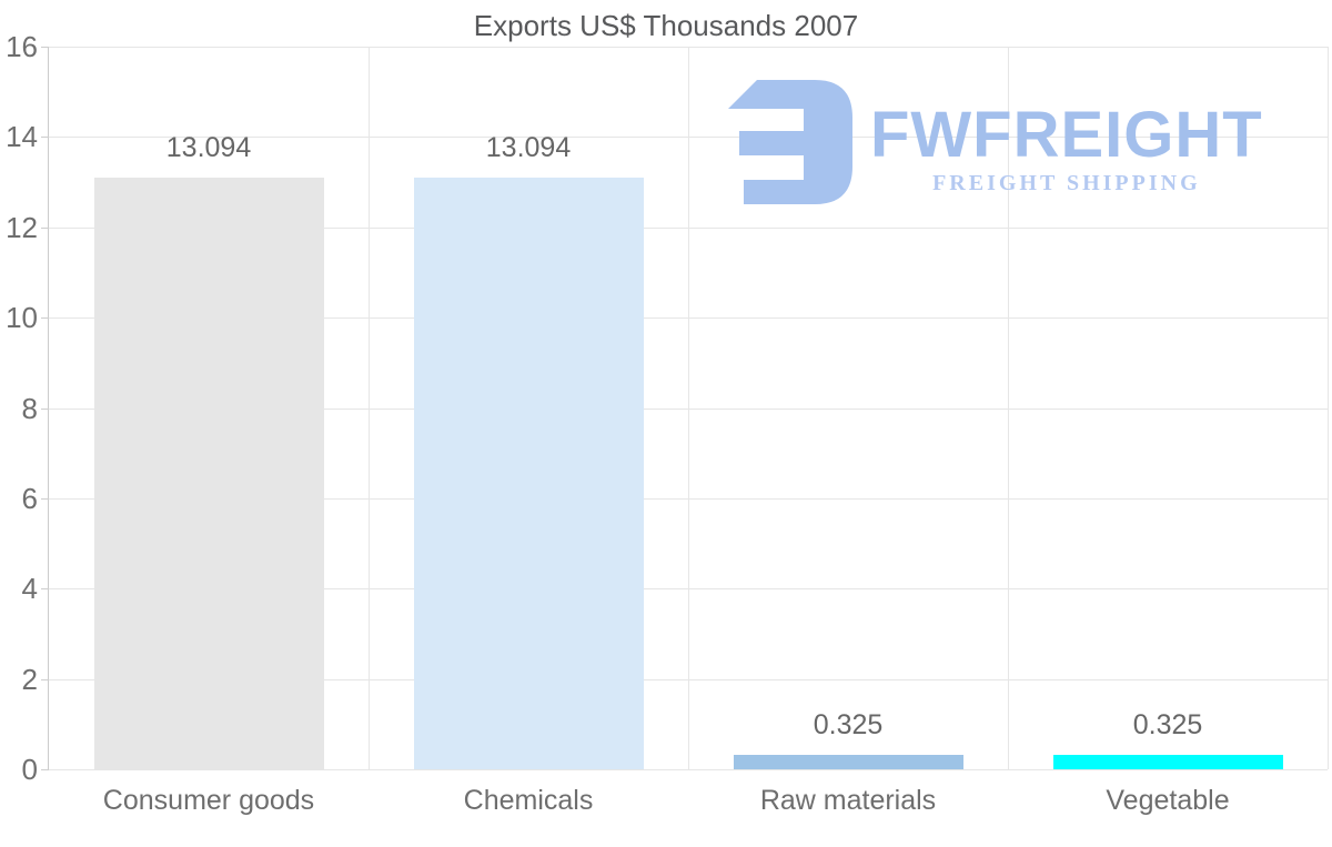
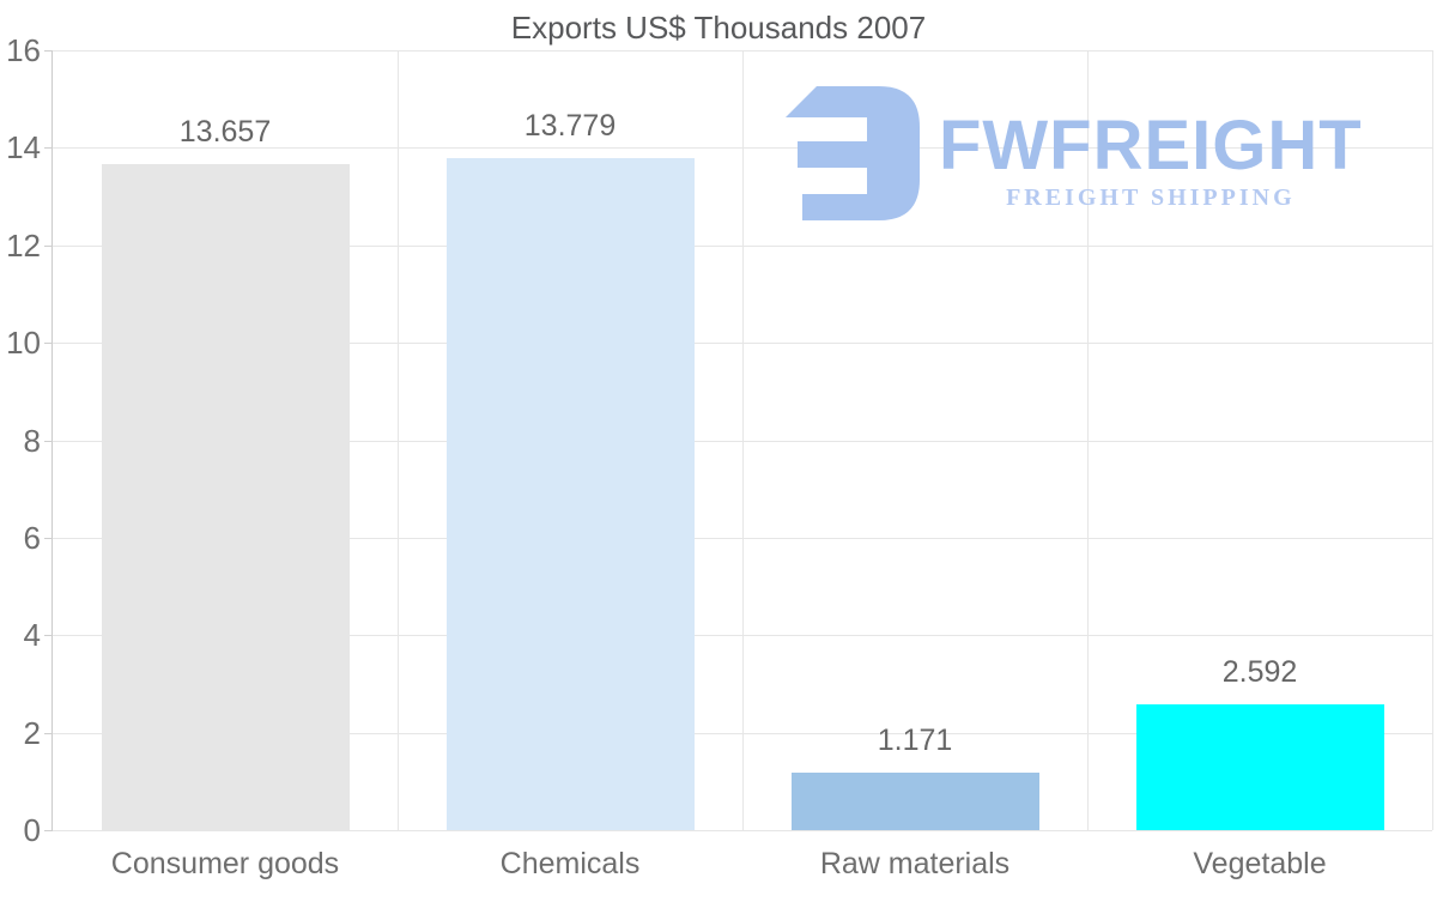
Consumer goods: 13.094 -> 13.657
Chemicals: 13.094 -> 13.779
Raw materials: 0.325 -> 1.171
Vegetable: 0.325 -> 2.592
